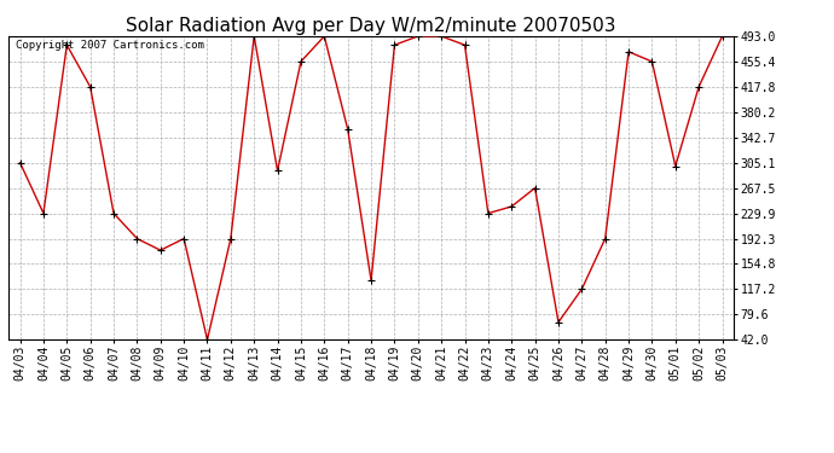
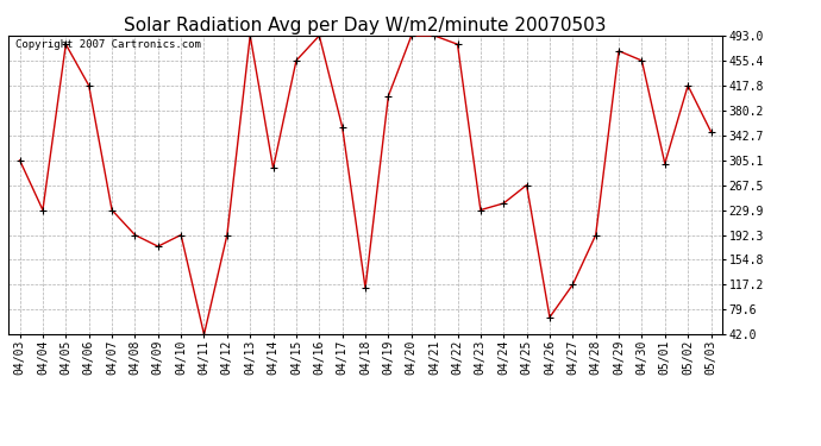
04/18: 130 -> 112
04/19: 480 -> 402
05/03: 493 -> 348
